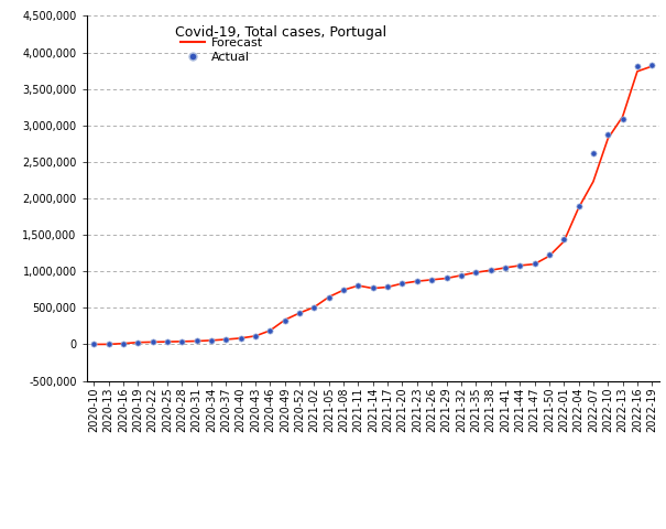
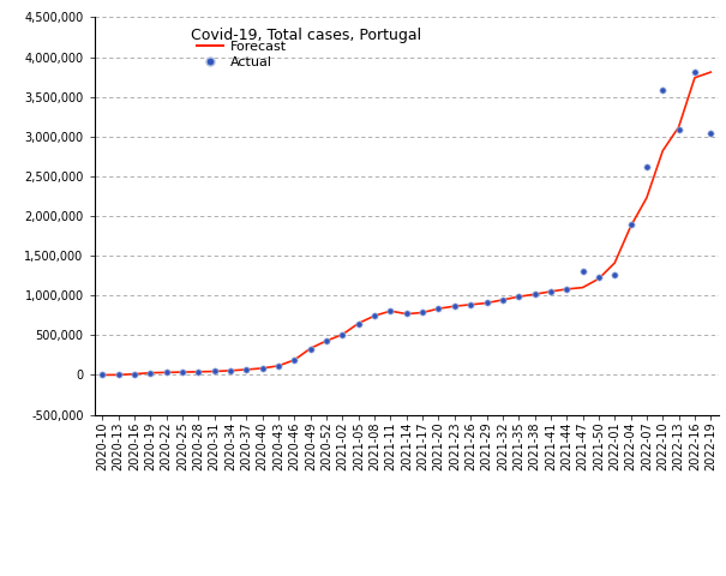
Actual/2021-47: 1,100,000 -> 1,300,000
Actual/2022-01: 1,440,000 -> 1,260,000
Actual/2022-10: 2,880,000 -> 3,580,000
Actual/2022-19: 3,820,000 -> 3,040,000
